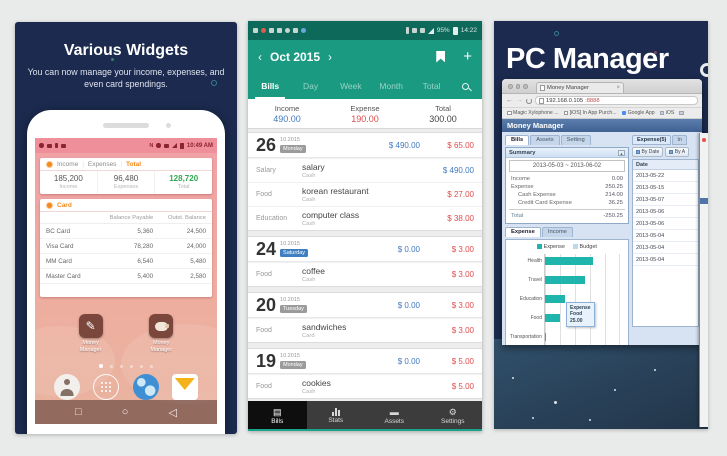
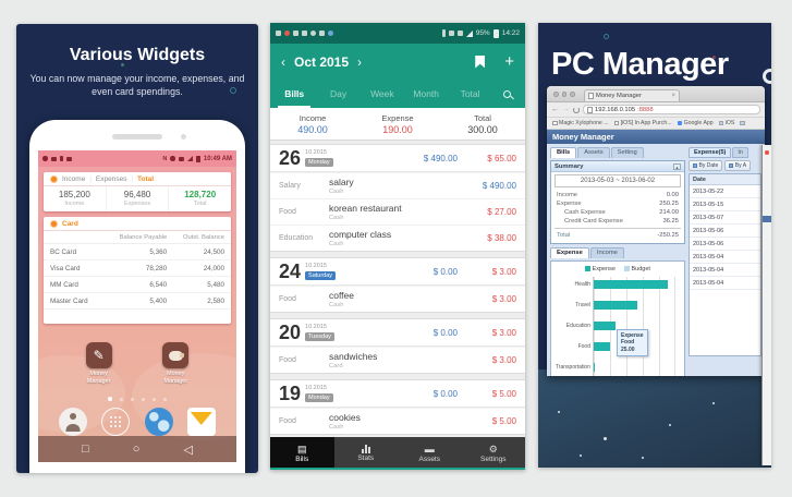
Health: 80 -> 120
